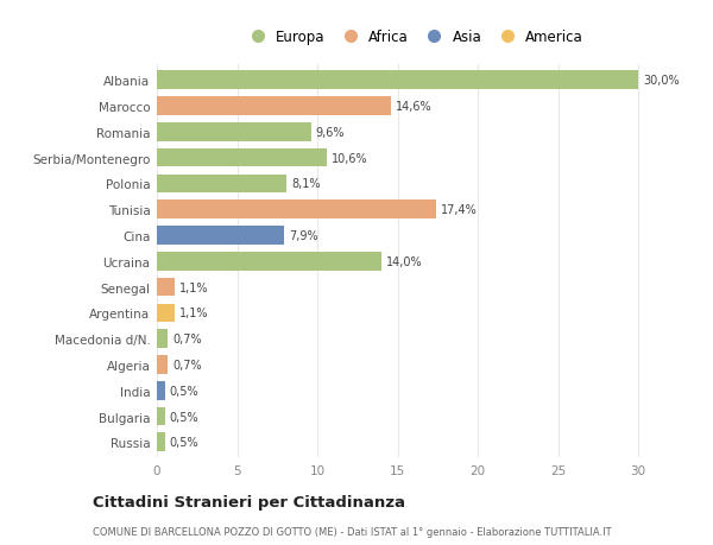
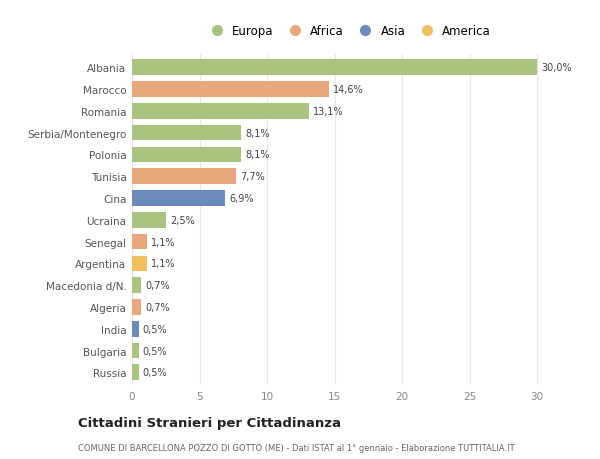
Romania: 9,6% -> 13,1%
Serbia/Montenegro: 10,6% -> 8,1%
Tunisia: 17,4% -> 7,7%
Cina: 7,9% -> 6,9%
Ucraina: 14,0% -> 2,5%
